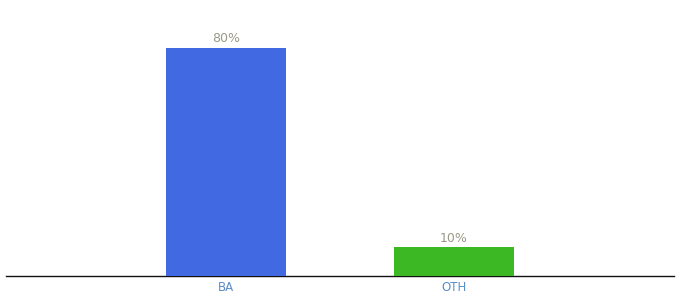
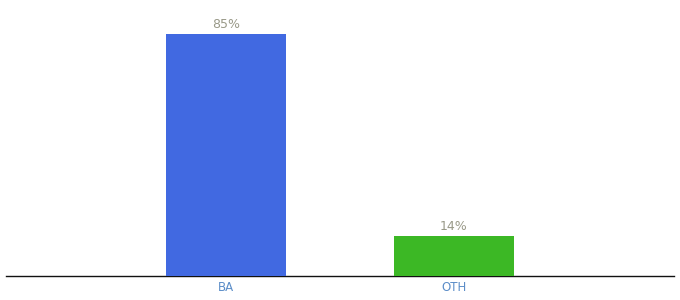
BA: 80% -> 85%
OTH: 10% -> 14%
